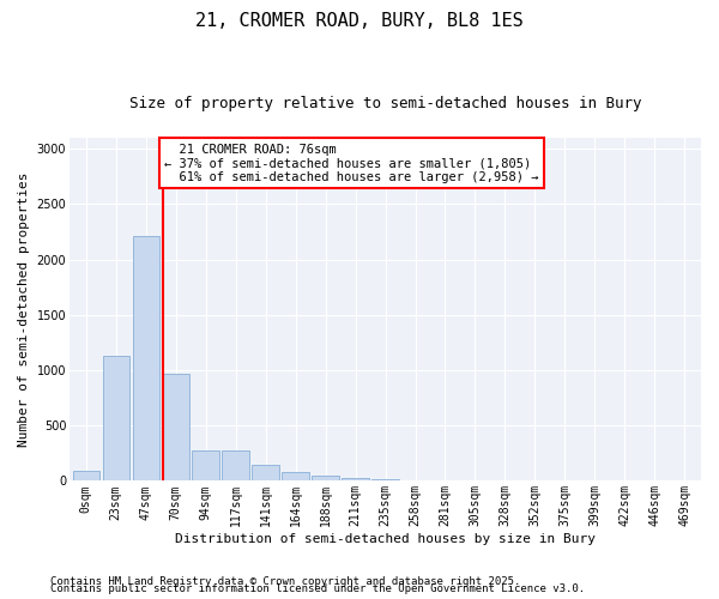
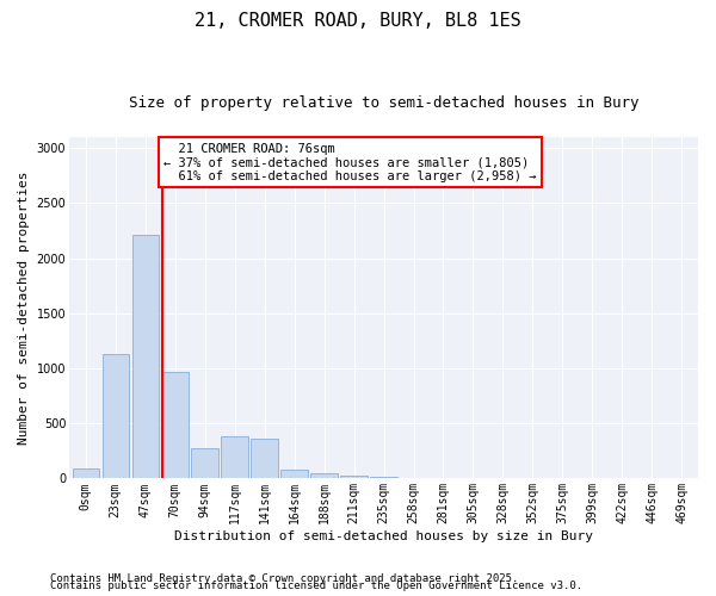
117sqm: 270 -> 380
141sqm: 140 -> 360
